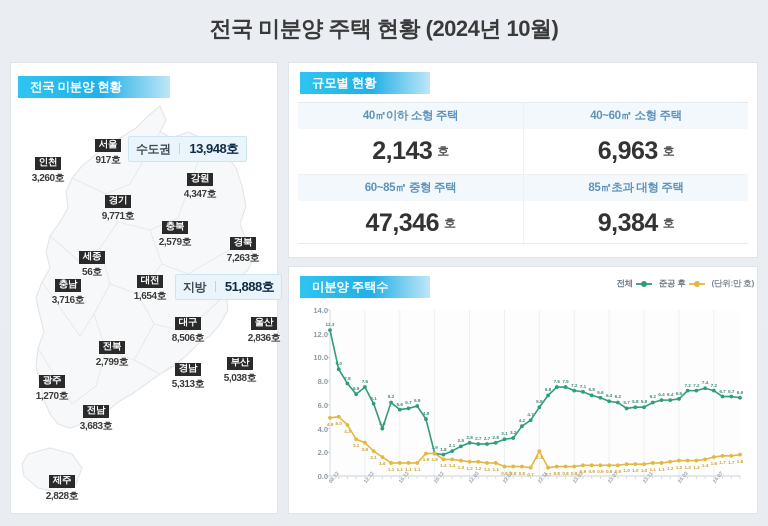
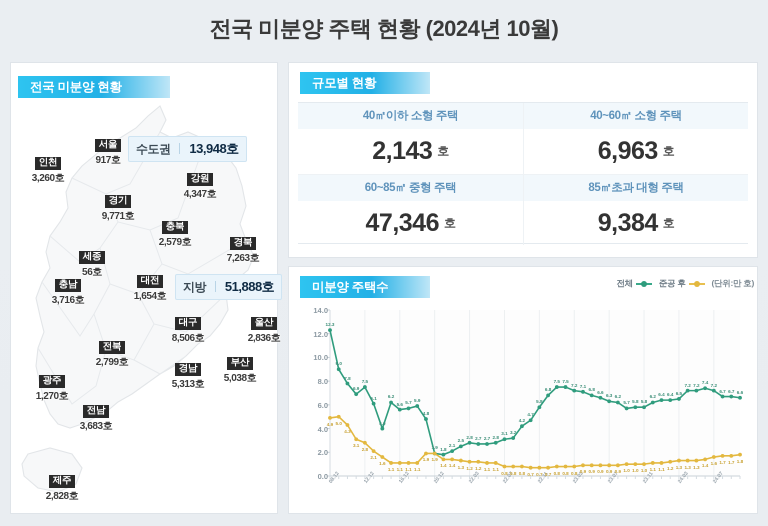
준공 후/22.11: 2.1 -> 0.7
